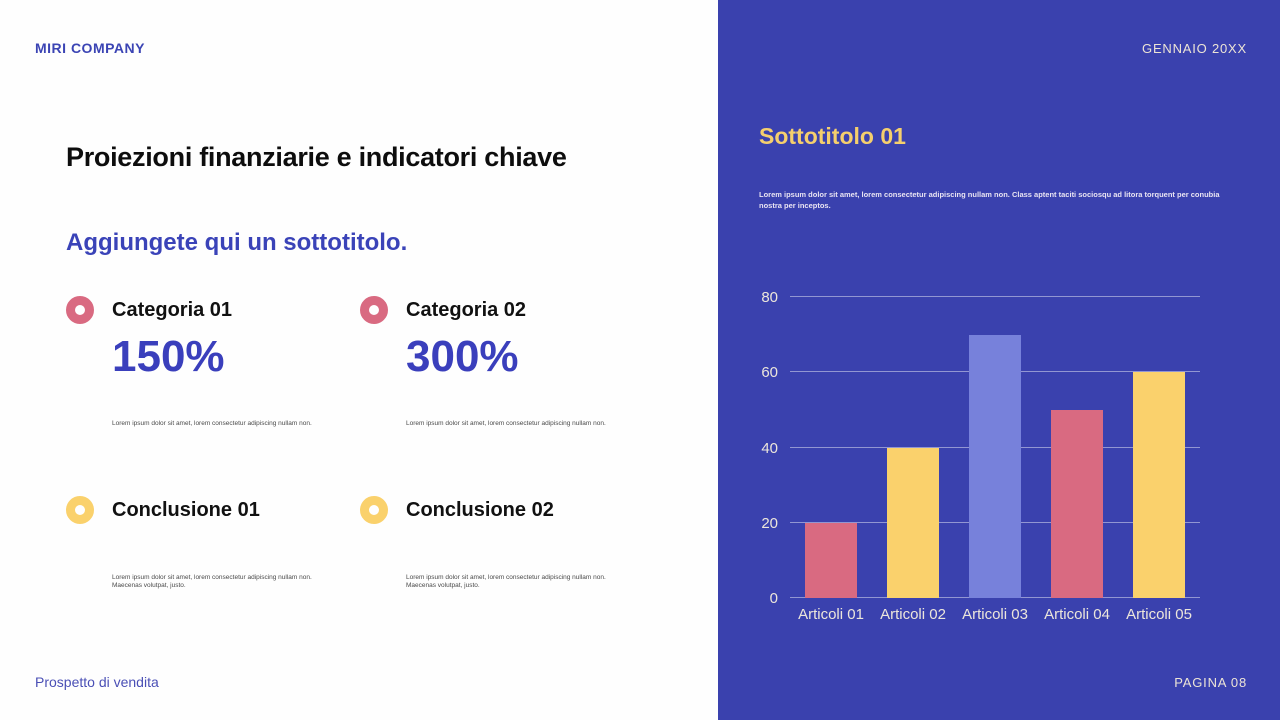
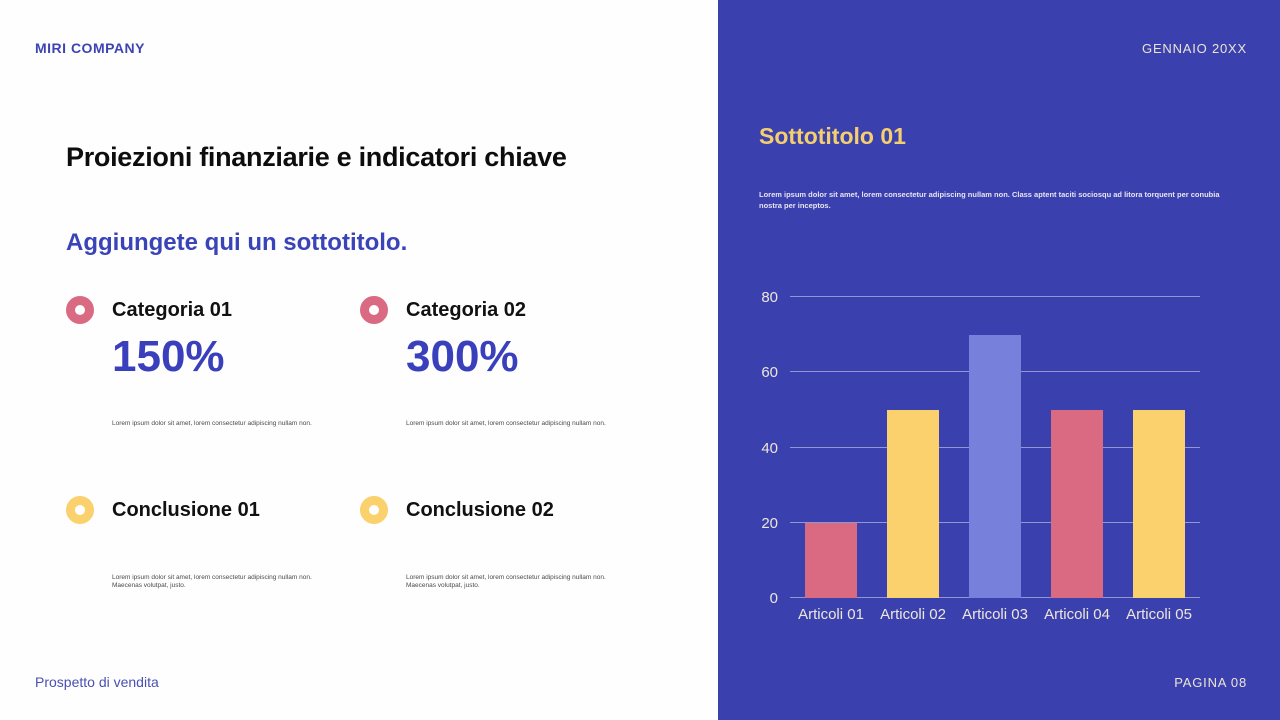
Articoli 02: 40 -> 50
Articoli 05: 60 -> 50
